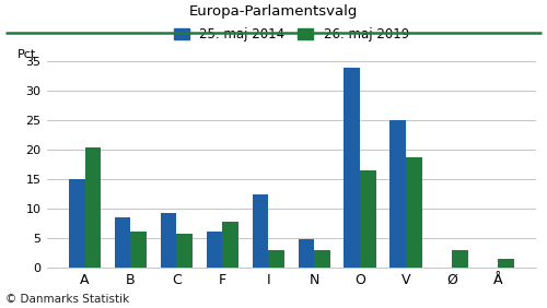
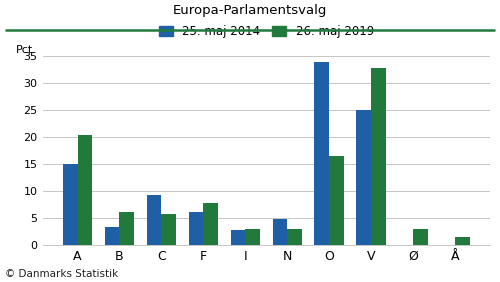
25. maj 2014/B: 8.6 -> 3.4
25. maj 2014/I: 12.4 -> 2.9
26. maj 2019/V: 18.8 -> 32.8
